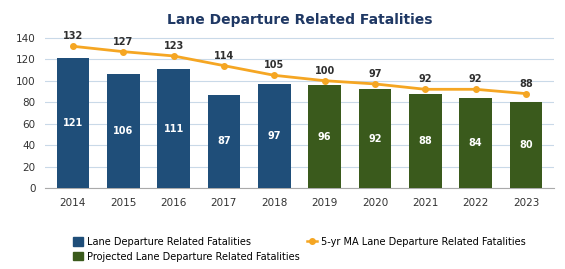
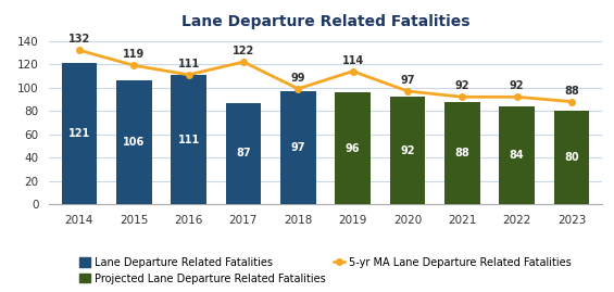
5-yr MA Lane Departure Related Fatalities/2015: 127 -> 119
5-yr MA Lane Departure Related Fatalities/2016: 123 -> 111
5-yr MA Lane Departure Related Fatalities/2017: 114 -> 122
5-yr MA Lane Departure Related Fatalities/2018: 105 -> 99
5-yr MA Lane Departure Related Fatalities/2019: 100 -> 114
